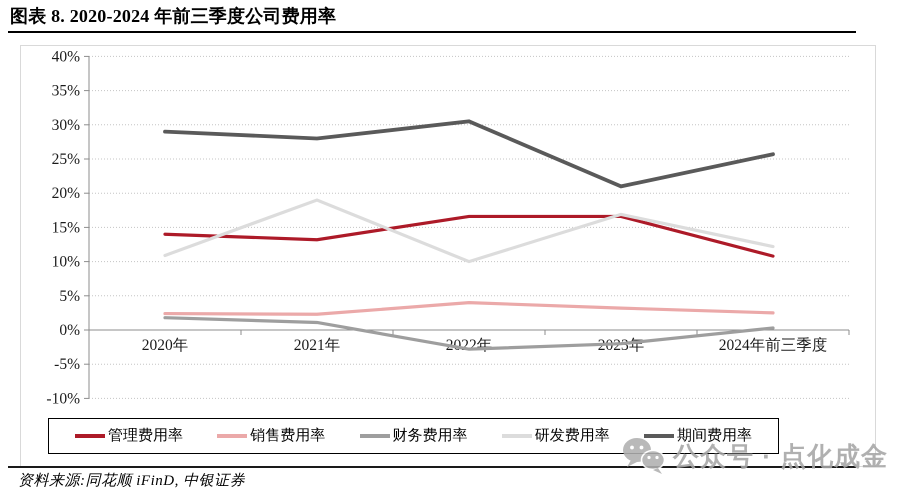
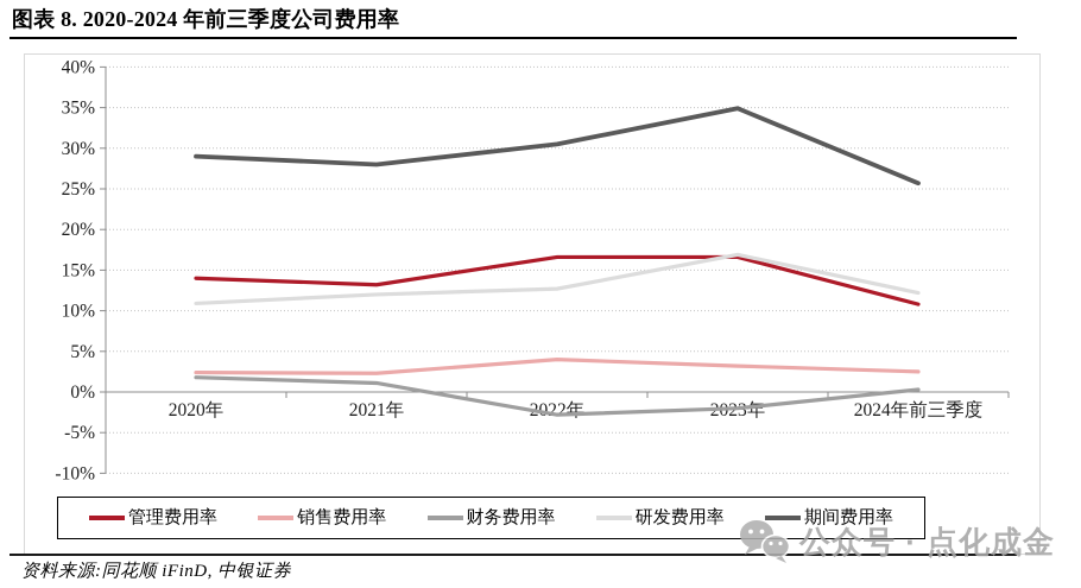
研发费用率/2021年: 19% -> 12%
研发费用率/2022年: 10% -> 13%
期间费用率/2023年: 21% -> 35%
